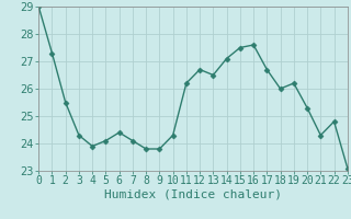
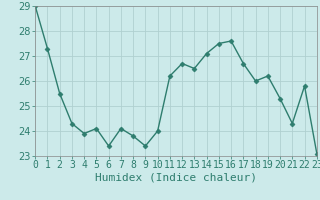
6: 24.4 -> 23.4
9: 23.8 -> 23.4
10: 24.3 -> 24.0
22: 24.8 -> 25.8
